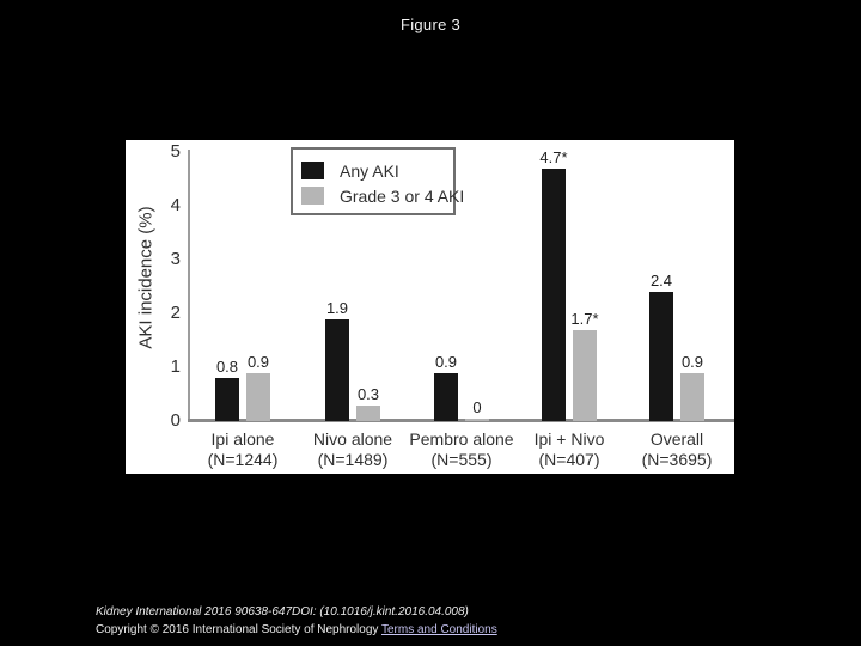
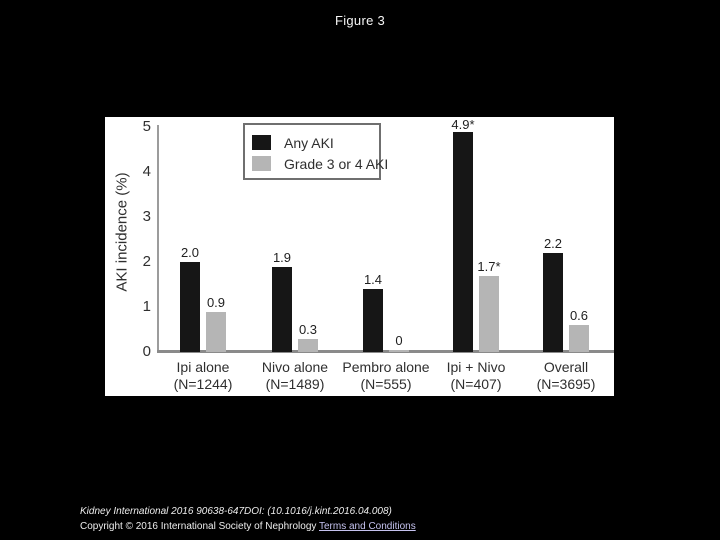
Any AKI/Ipi alone: 0.8 -> 2.0
Any AKI/Pembro alone: 0.9 -> 1.4
Any AKI/Ipi + Nivo: 4.7 -> 4.9
Any AKI/Overall: 2.4 -> 2.2
Grade 3 or 4 AKI/Overall: 0.9 -> 0.6
